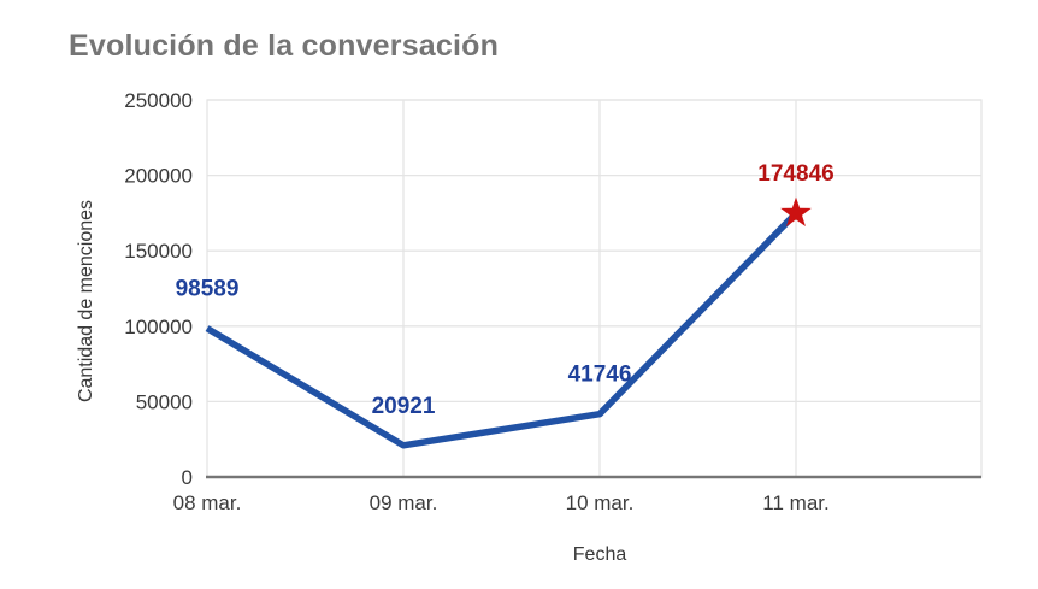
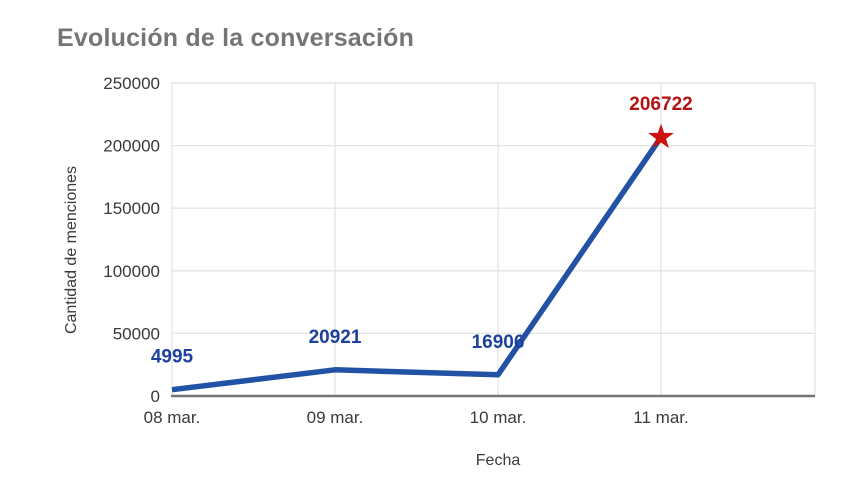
08 mar.: 98589 -> 4995
10 mar.: 41746 -> 16906
11 mar.: 174846 -> 206722
